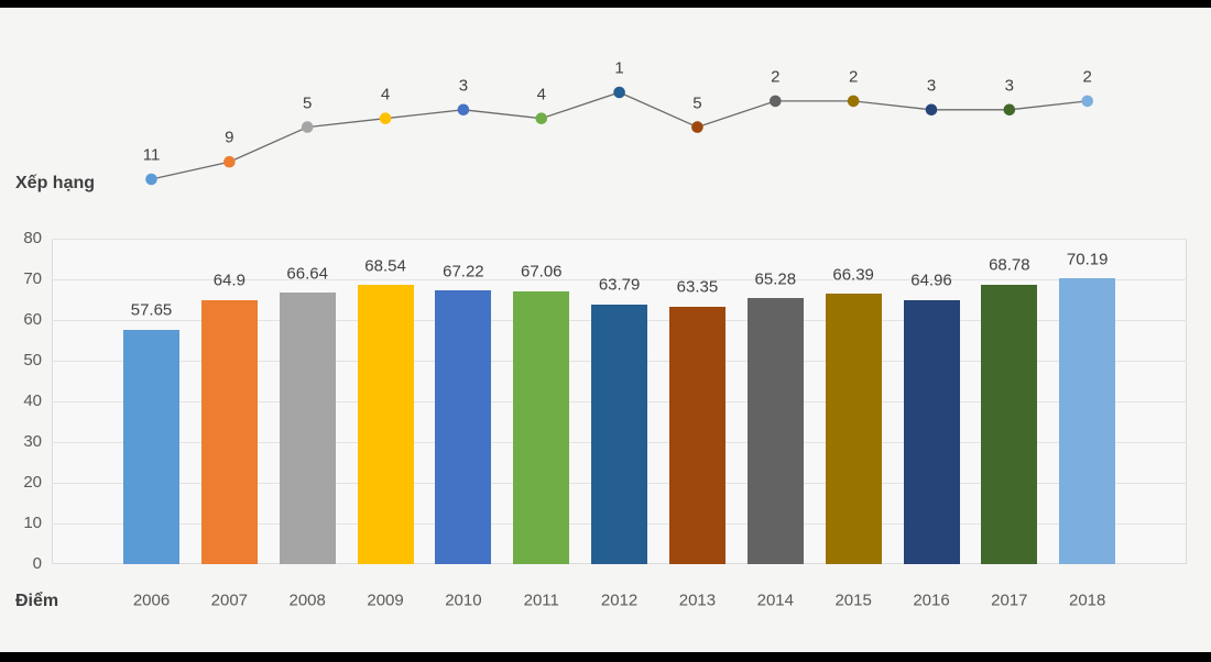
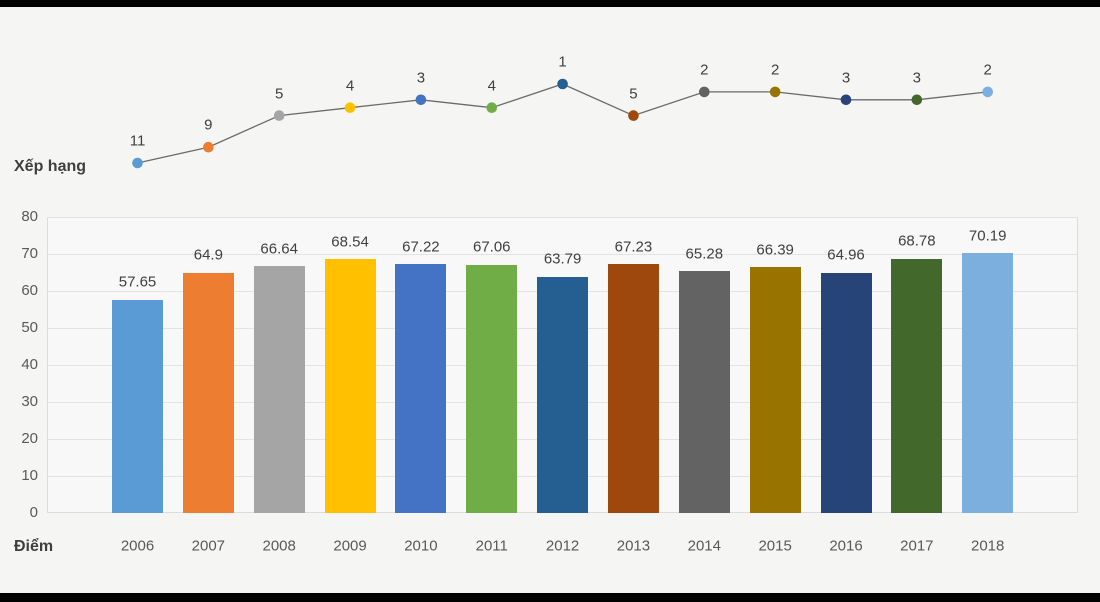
Điểm/2013: 63.35 -> 67.23
